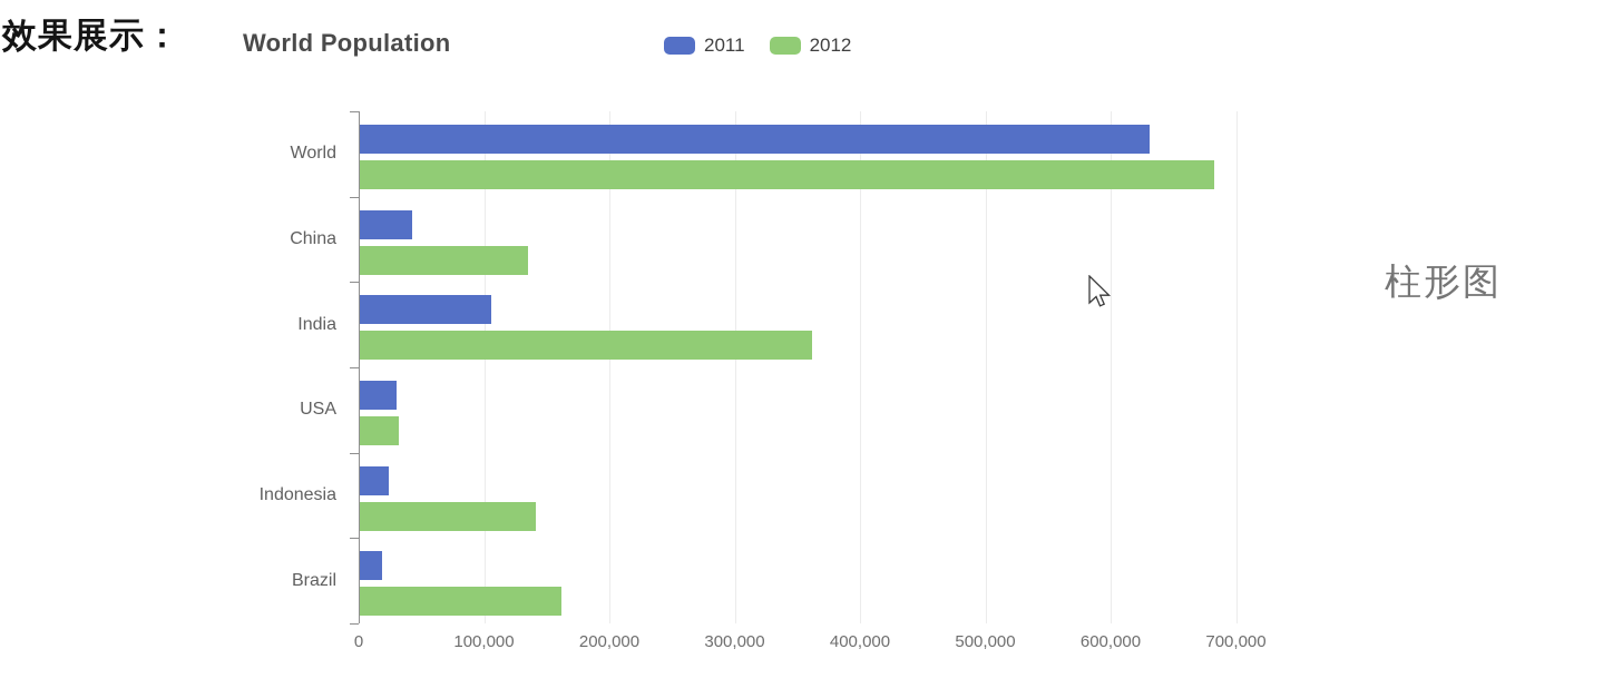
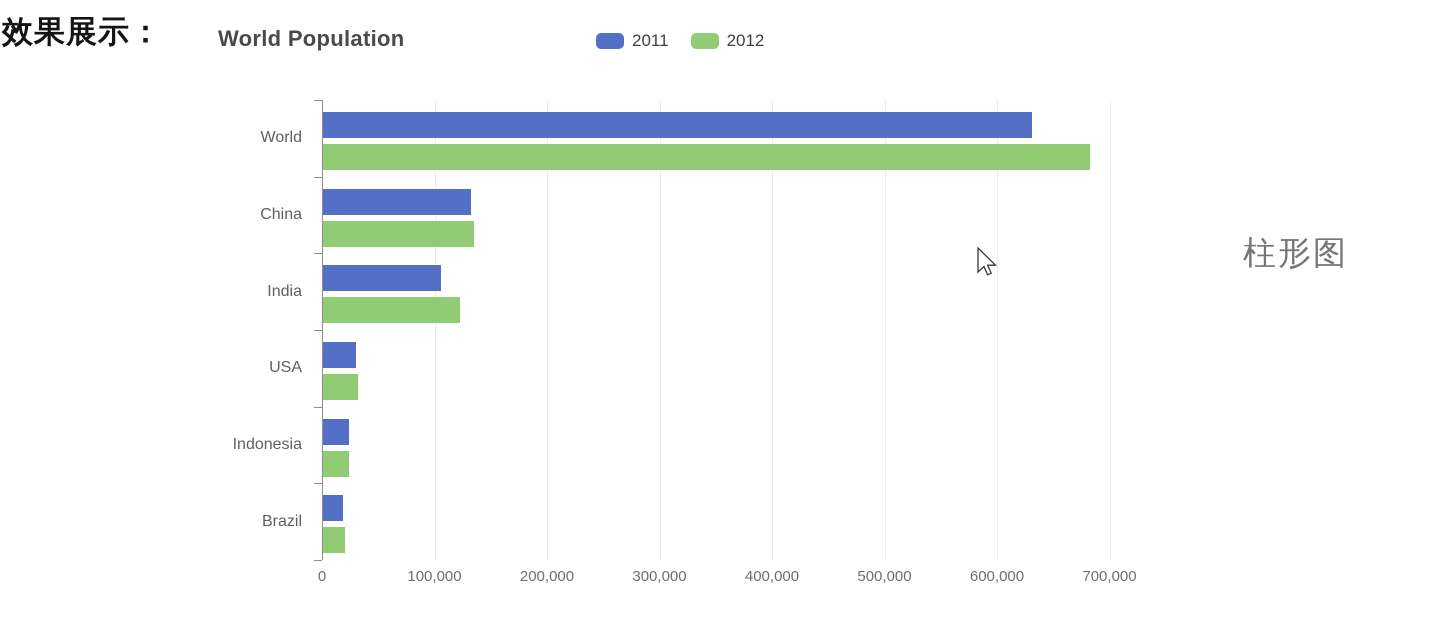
2011/China: 42000 -> 132000
2012/India: 361000 -> 122000
2012/Indonesia: 140000 -> 23000
2012/Brazil: 161000 -> 19000
